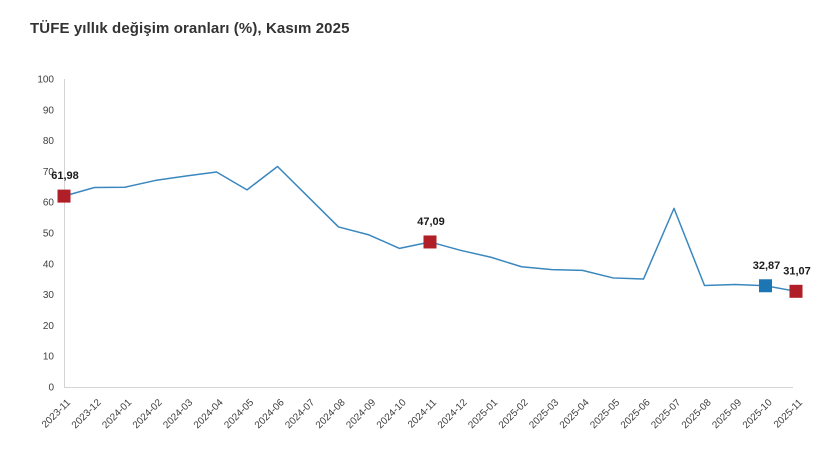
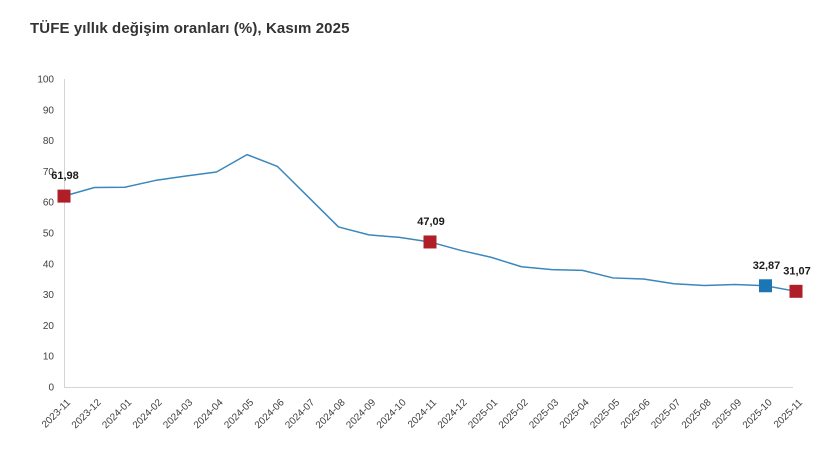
2024-05: 64 -> 75
2024-10: 45 -> 49
2025-07: 58 -> 34
